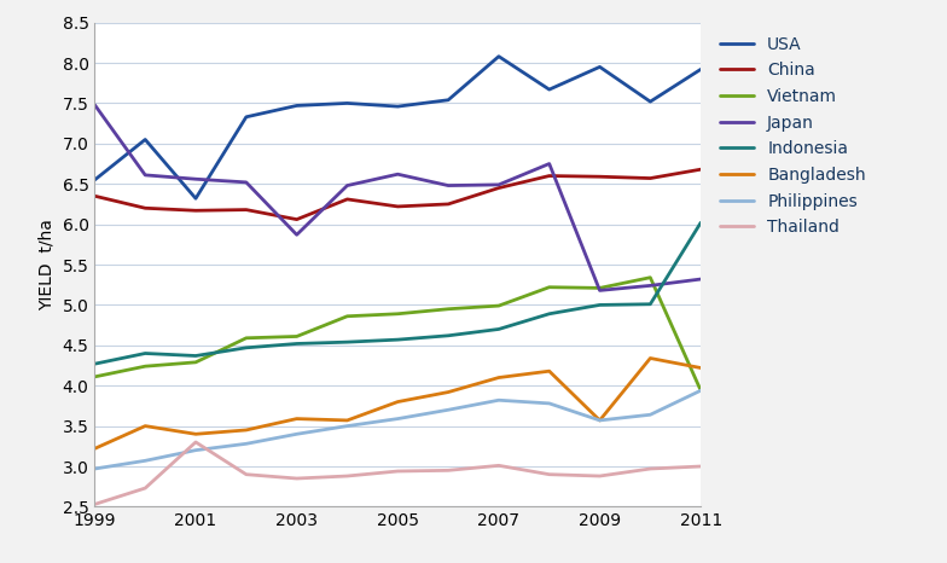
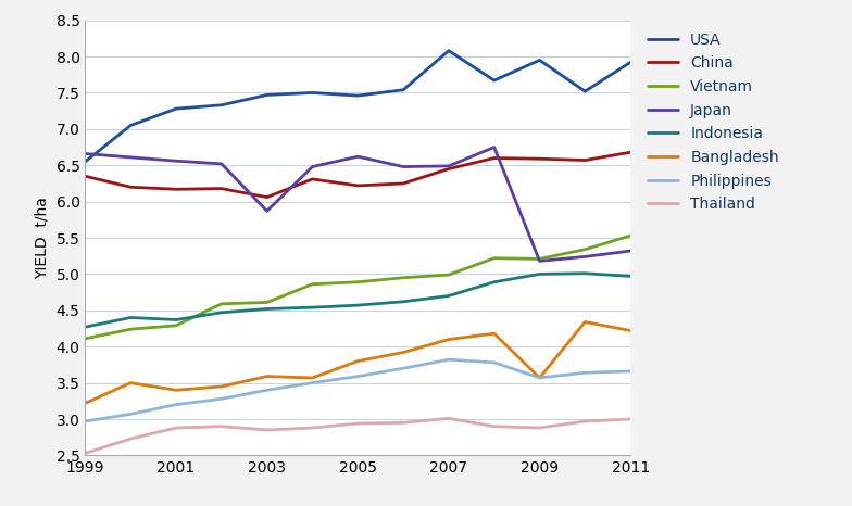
Japan/1999: 7.48 -> 6.66
USA/2001: 6.32 -> 7.28
Thailand/2001: 3.30 -> 2.88
Vietnam/2011: 3.94 -> 5.53
Indonesia/2011: 6.02 -> 4.97
Philippines/2011: 3.94 -> 3.66
